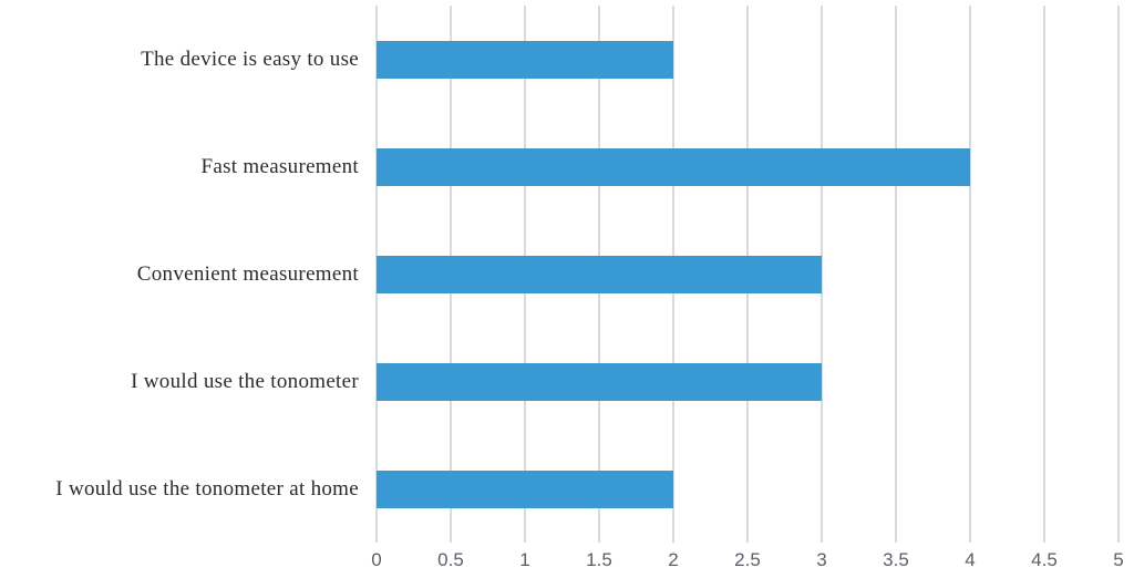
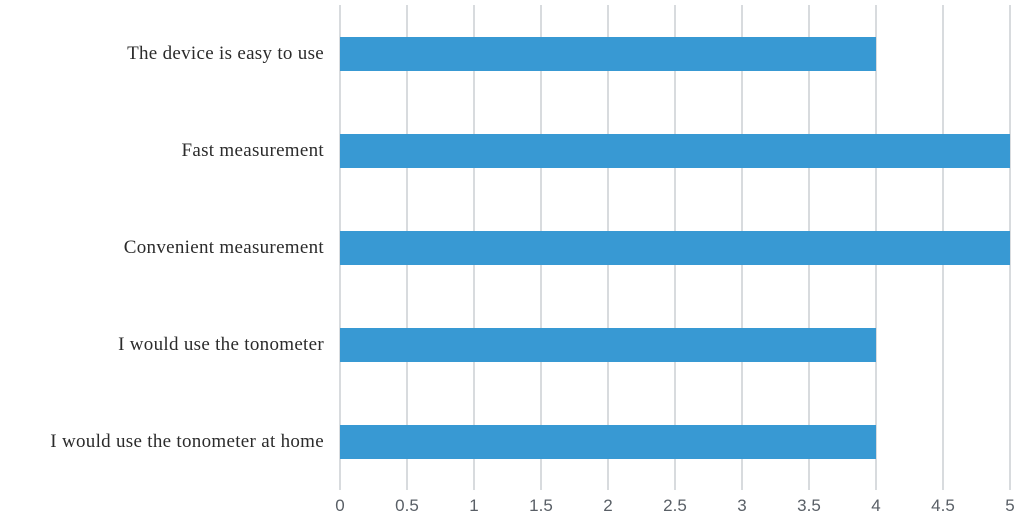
The device is easy to use: 2 -> 4
Fast measurement: 4 -> 5
Convenient measurement: 3 -> 5
I would use the tonometer: 3 -> 4
I would use the tonometer at home: 2 -> 4
